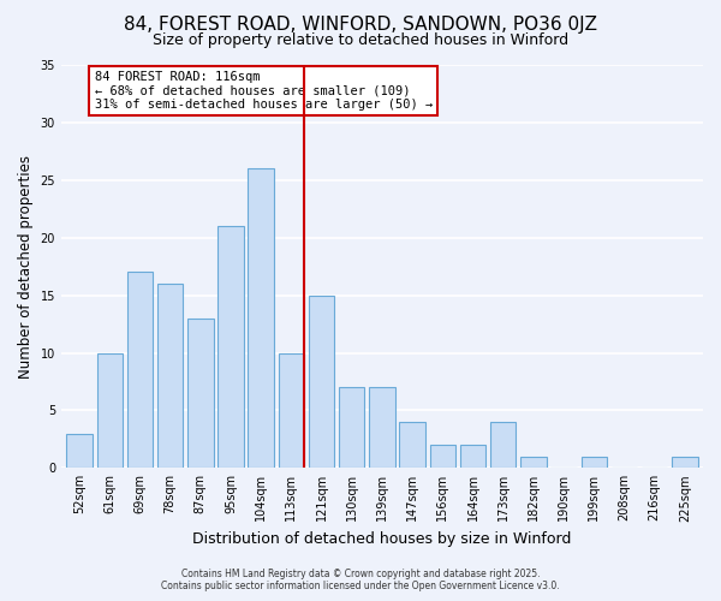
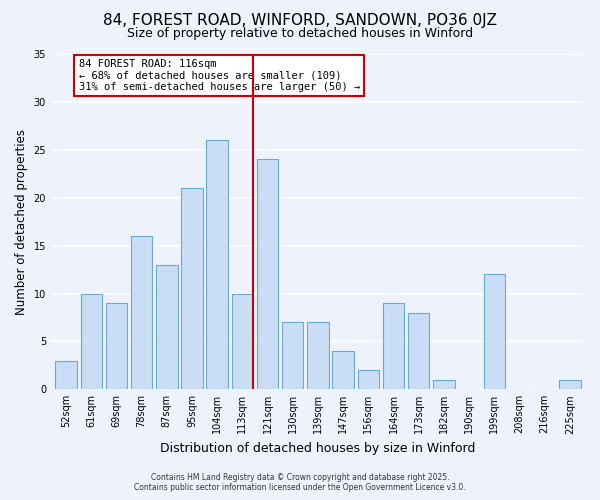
69sqm: 17 -> 9
121sqm: 15 -> 24
164sqm: 2 -> 9
173sqm: 4 -> 8
199sqm: 1 -> 12
